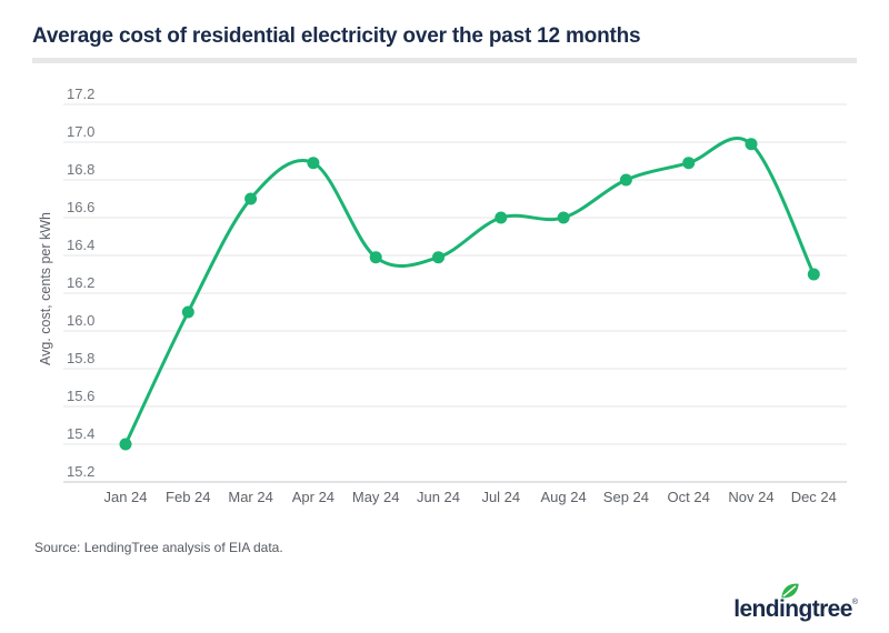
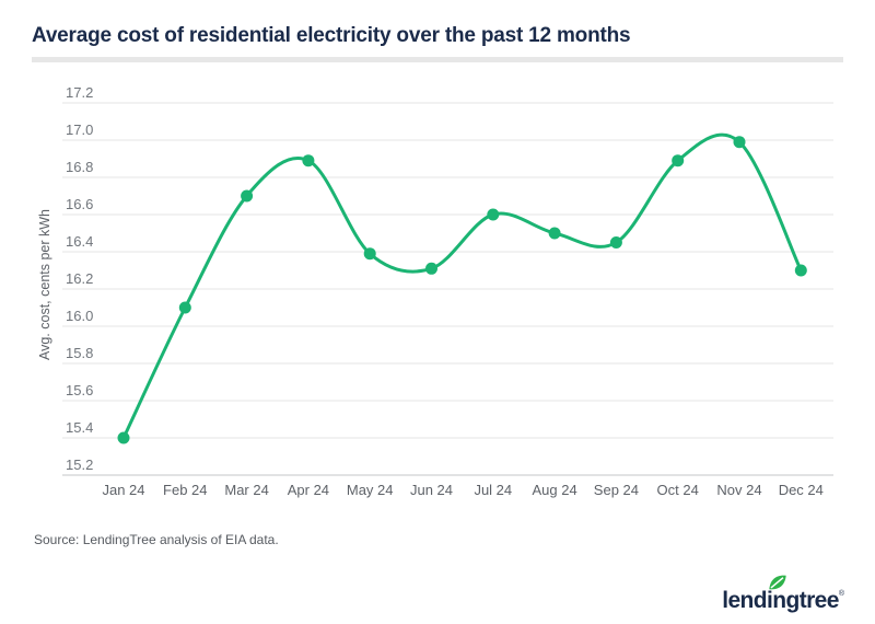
Jun 24: 16.39 -> 16.31
Aug 24: 16.60 -> 16.50
Sep 24: 16.80 -> 16.45
